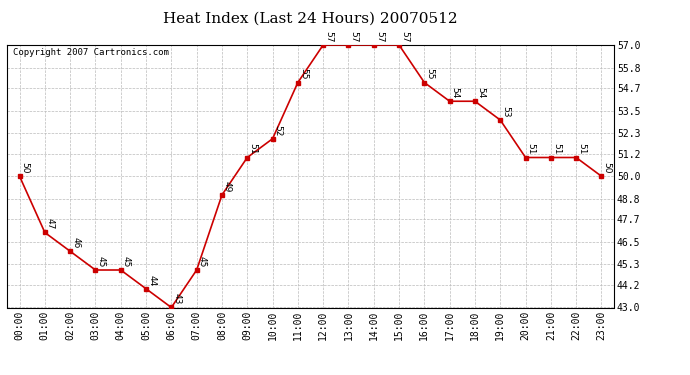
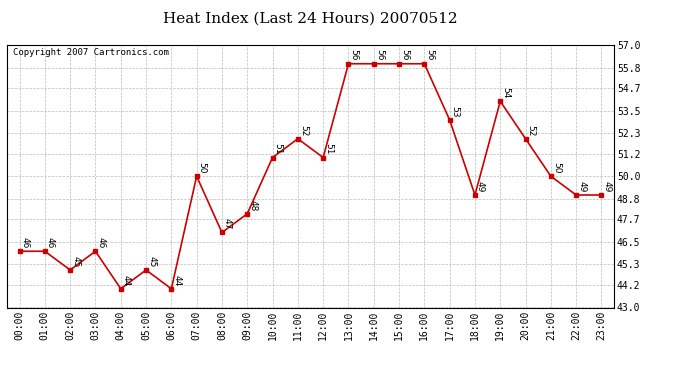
00:00: 50 -> 46
01:00: 47 -> 46
02:00: 46 -> 45
03:00: 45 -> 46
04:00: 45 -> 44
05:00: 44 -> 45
06:00: 43 -> 44
07:00: 45 -> 50
08:00: 49 -> 47
09:00: 51 -> 48
10:00: 52 -> 51
11:00: 55 -> 52
12:00: 57 -> 51
13:00: 57 -> 56
14:00: 57 -> 56
15:00: 57 -> 56
16:00: 55 -> 56
17:00: 54 -> 53
18:00: 54 -> 49
19:00: 53 -> 54
20:00: 51 -> 52
21:00: 51 -> 50
22:00: 51 -> 49
23:00: 50 -> 49
